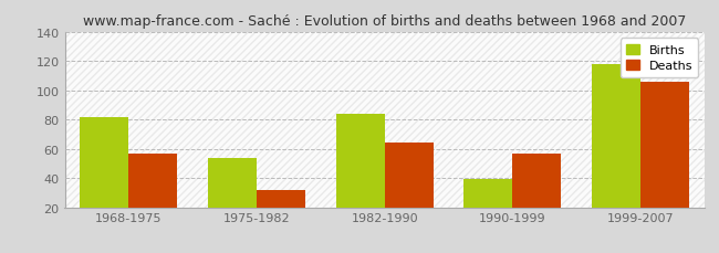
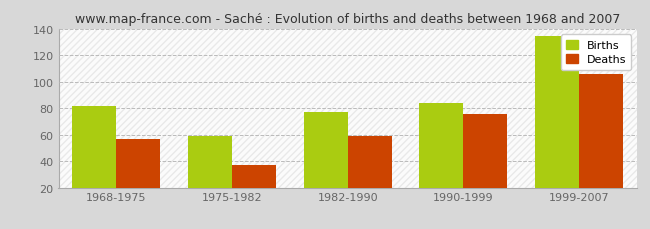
Births/1975-1982: 54 -> 59
Deaths/1975-1982: 32 -> 37
Births/1982-1990: 84 -> 77
Deaths/1982-1990: 64 -> 59
Births/1990-1999: 39 -> 84
Deaths/1990-1999: 57 -> 76
Births/1999-2007: 118 -> 135
